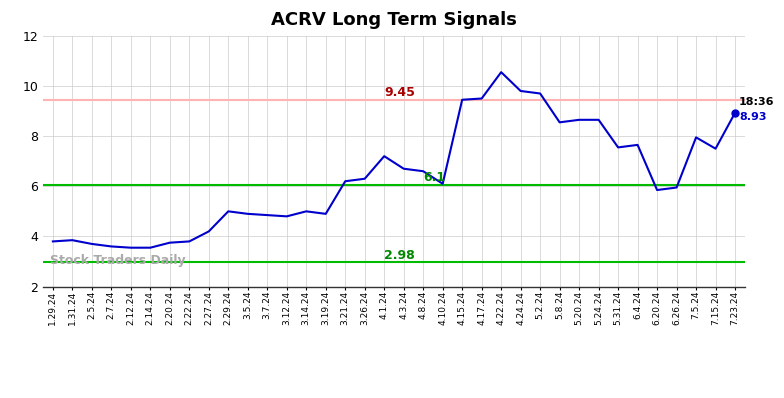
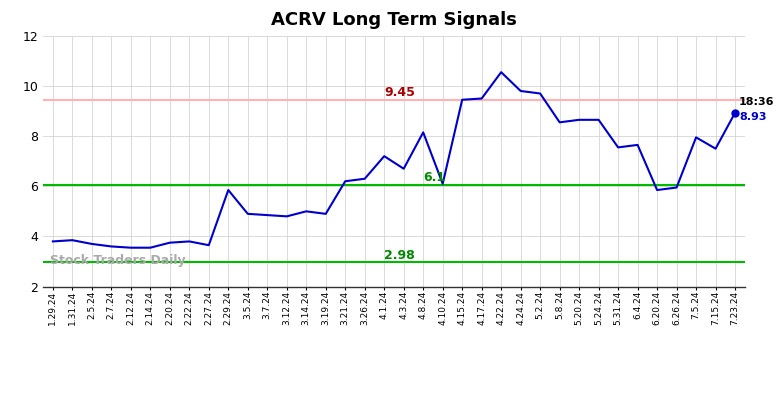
2.27.24: 4.20 -> 3.65
2.29.24: 5.00 -> 5.85
4.8.24: 6.60 -> 8.15
